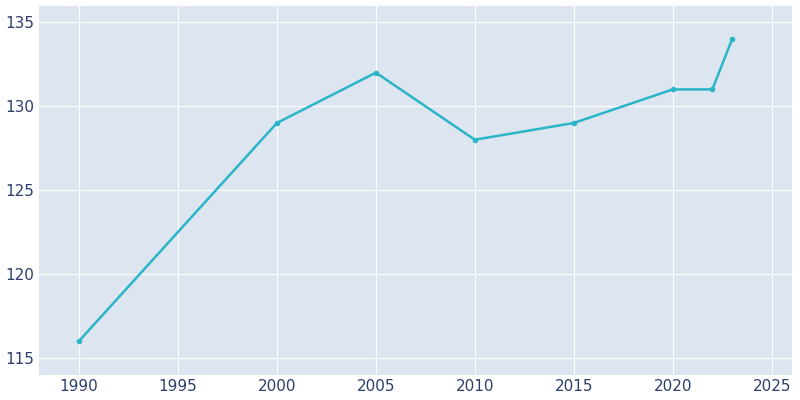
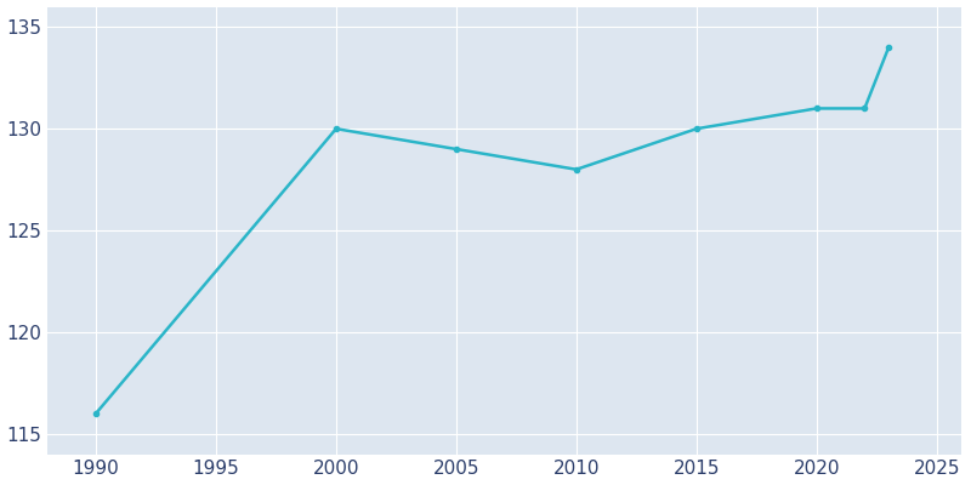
2000: 129 -> 130
2005: 132 -> 129
2015: 129 -> 130
